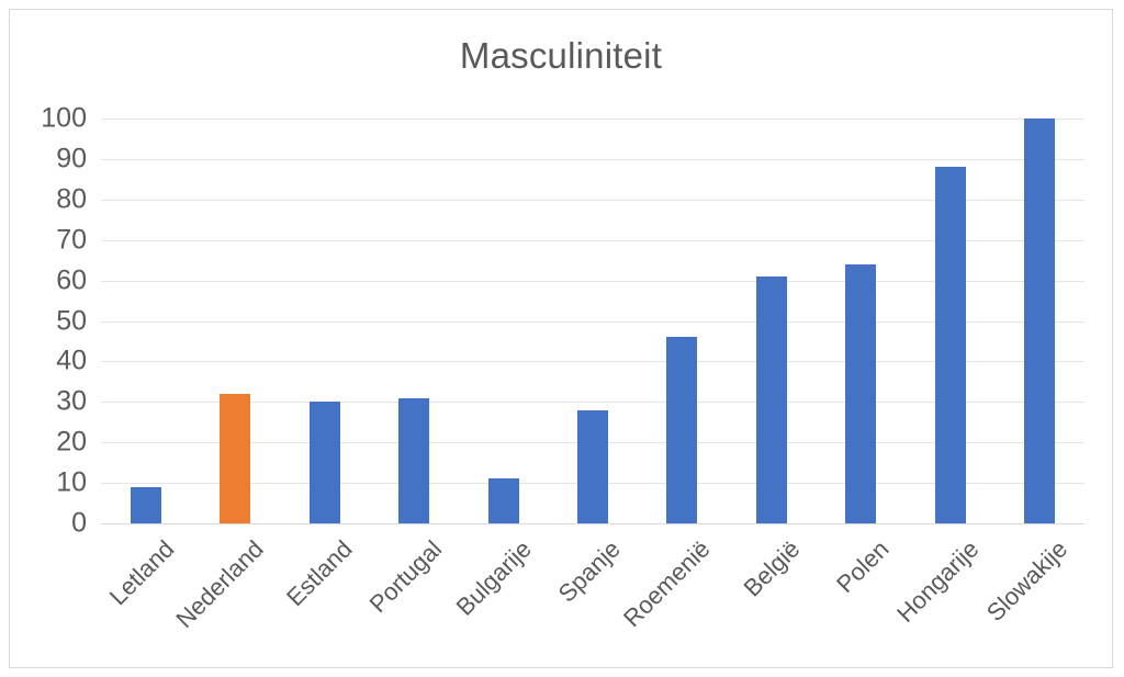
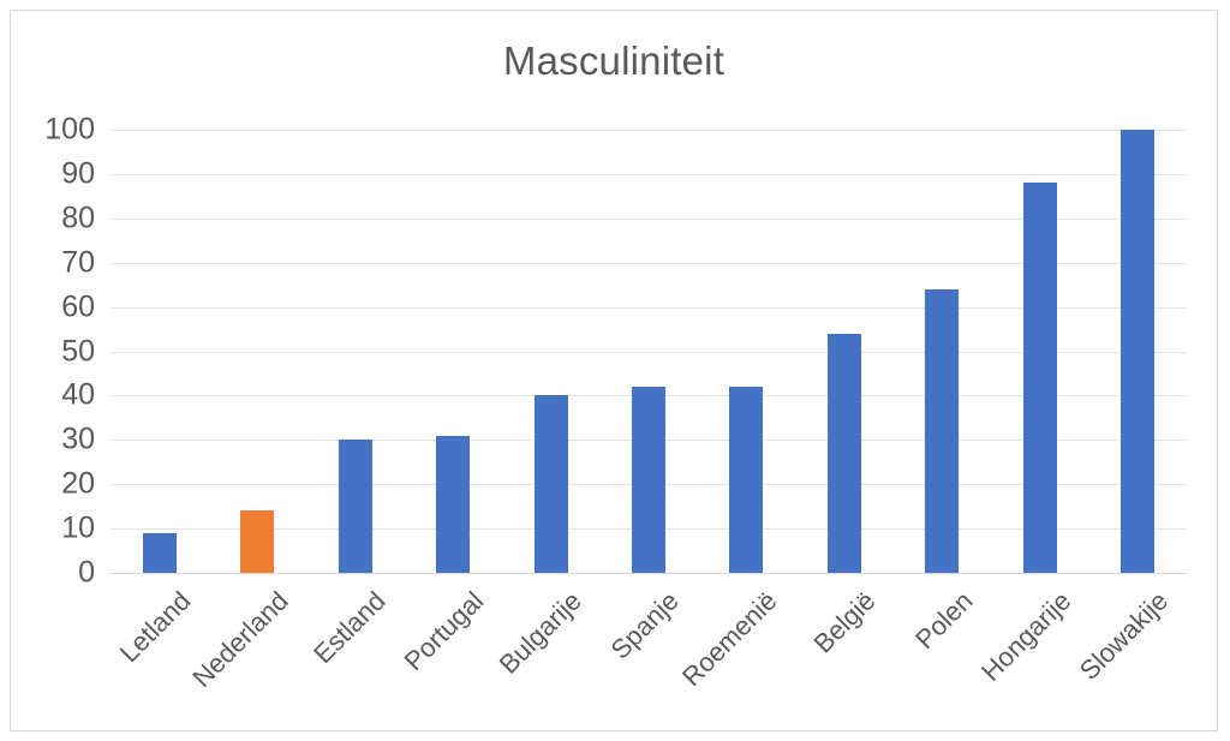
Nederland: 32 -> 14
Bulgarije: 11 -> 40
Spanje: 28 -> 42
Roemenië: 46 -> 42
België: 61 -> 54
